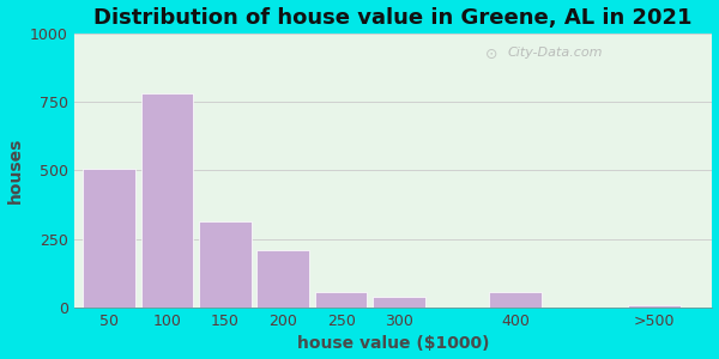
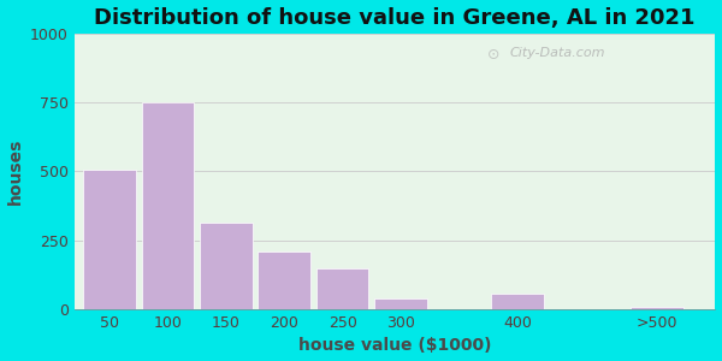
100: 780 -> 750
250: 55 -> 150
